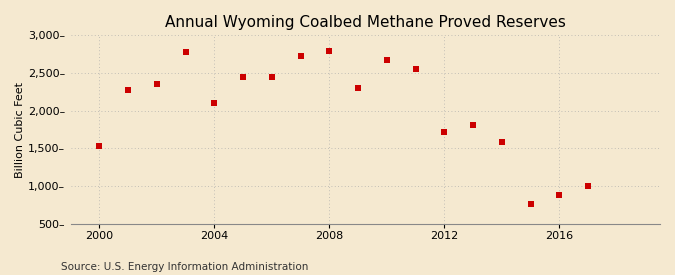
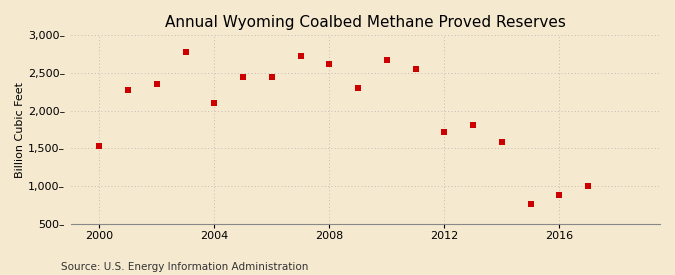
2008: 2,790– -> 2,620–
